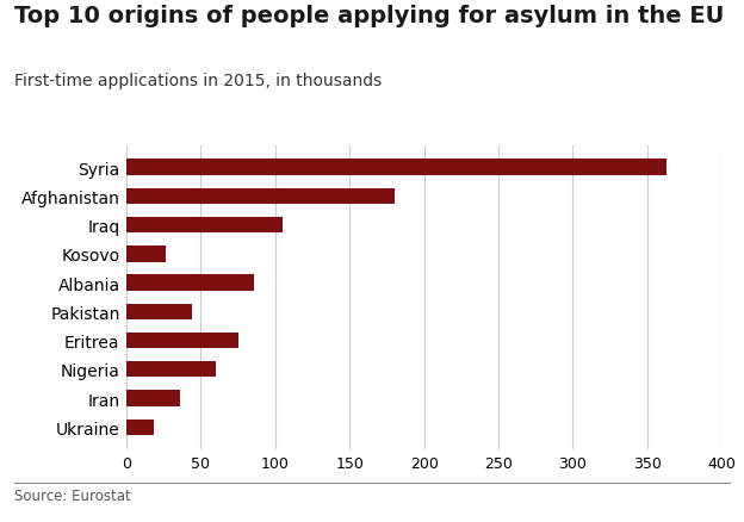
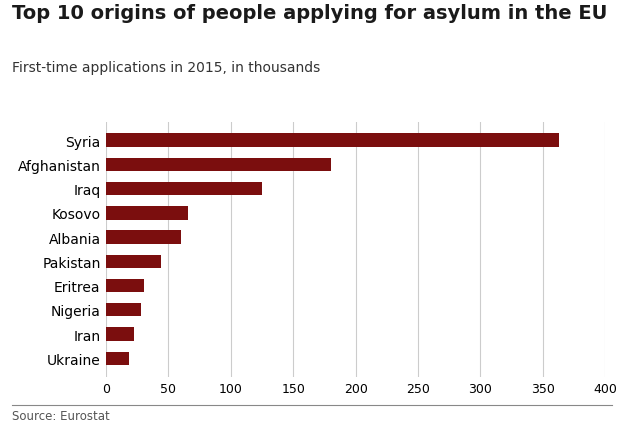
Iraq: 105 -> 125
Kosovo: 26 -> 66
Albania: 86 -> 60
Eritrea: 75 -> 30
Nigeria: 60 -> 28
Iran: 36 -> 22
